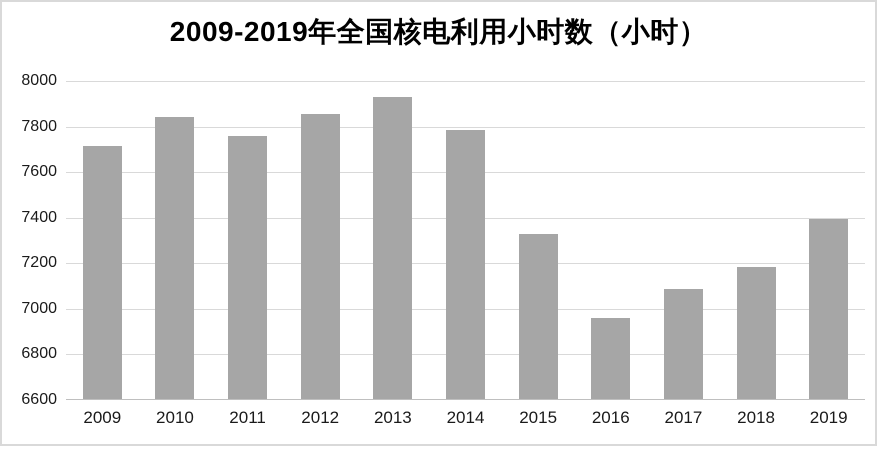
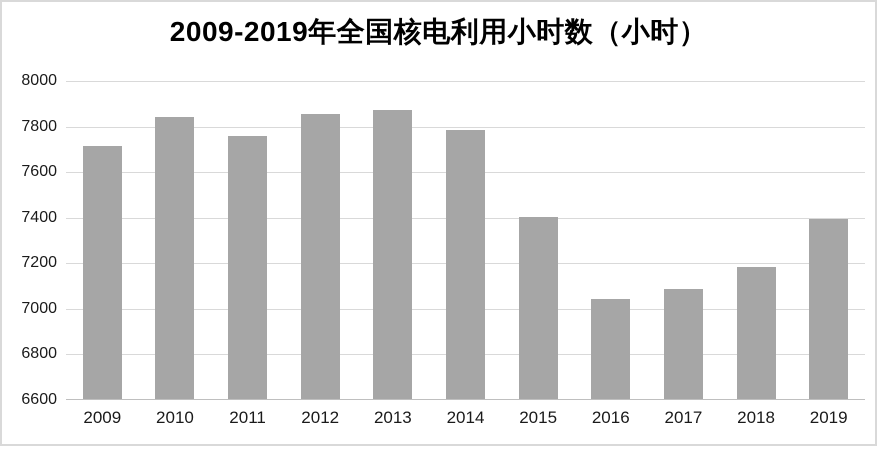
2013: 7930 -> 7870
2015: 7330 -> 7400
2016: 6960 -> 7040
